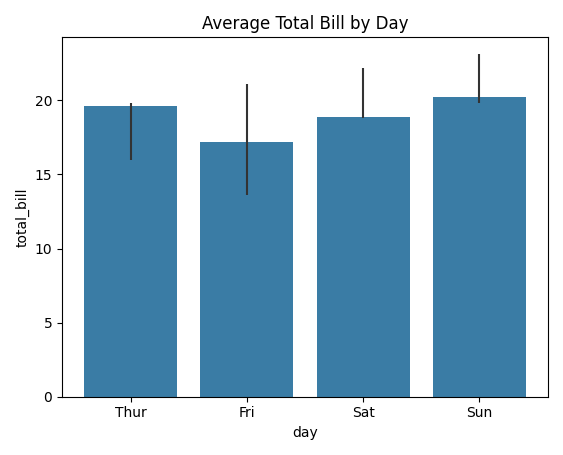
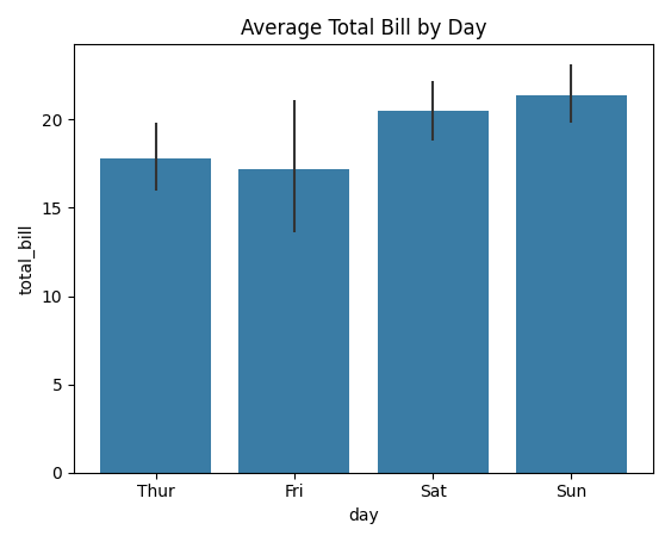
Thur: 19.6 -> 17.8
Sat: 18.9 -> 20.5
Sun: 20.2 -> 21.4
